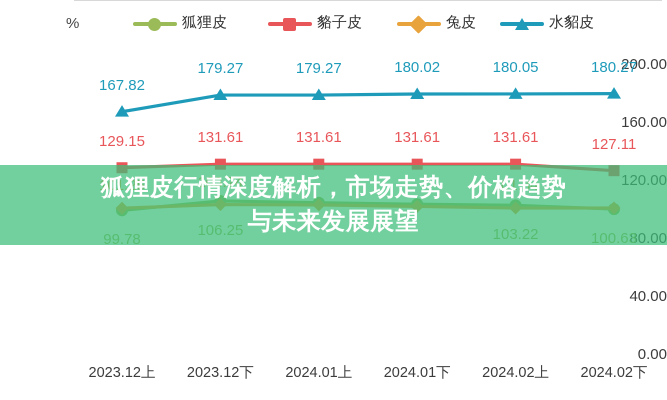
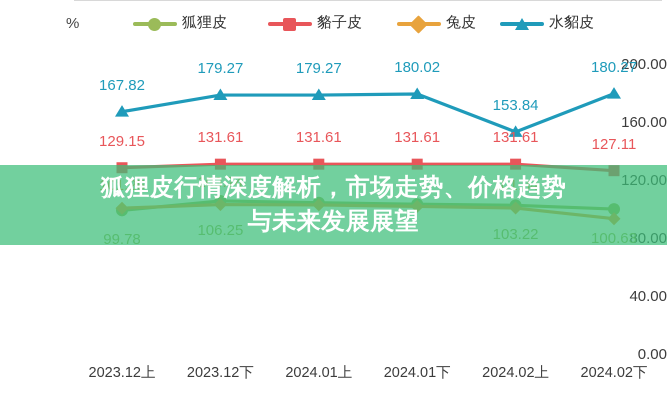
水貂皮/2024.02上: 180.05 -> 153.84
兔皮/2024.02下: 101 -> 94
